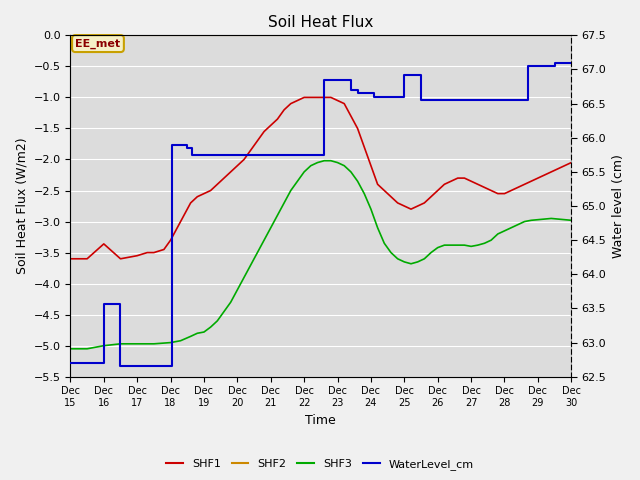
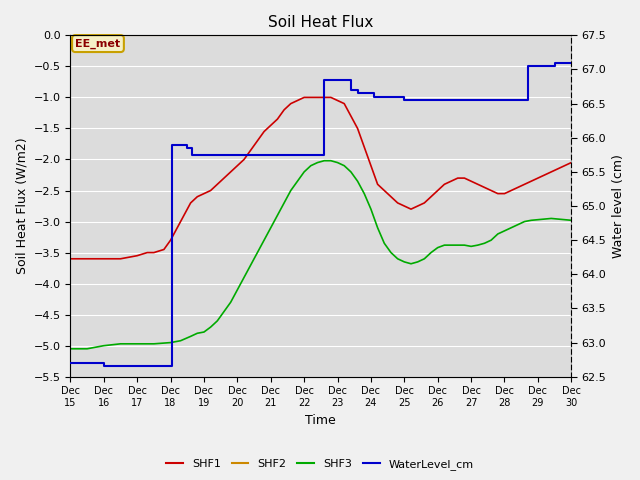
SHF1/Dec 16: -3.36 -> -3.60
WaterLevel_cm/Dec 16: 63.56 -> 62.65
WaterLevel_cm/Dec 25: 66.92 -> 66.55
